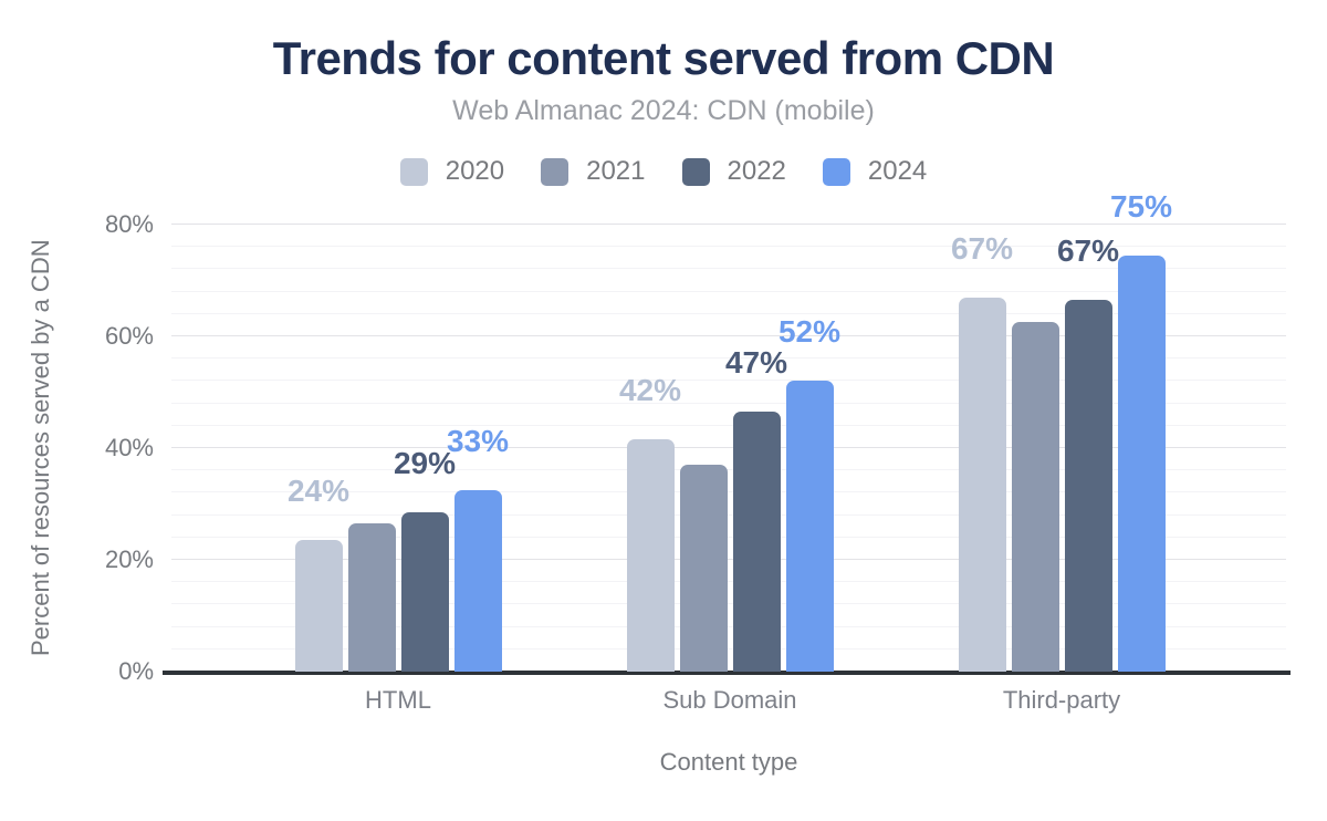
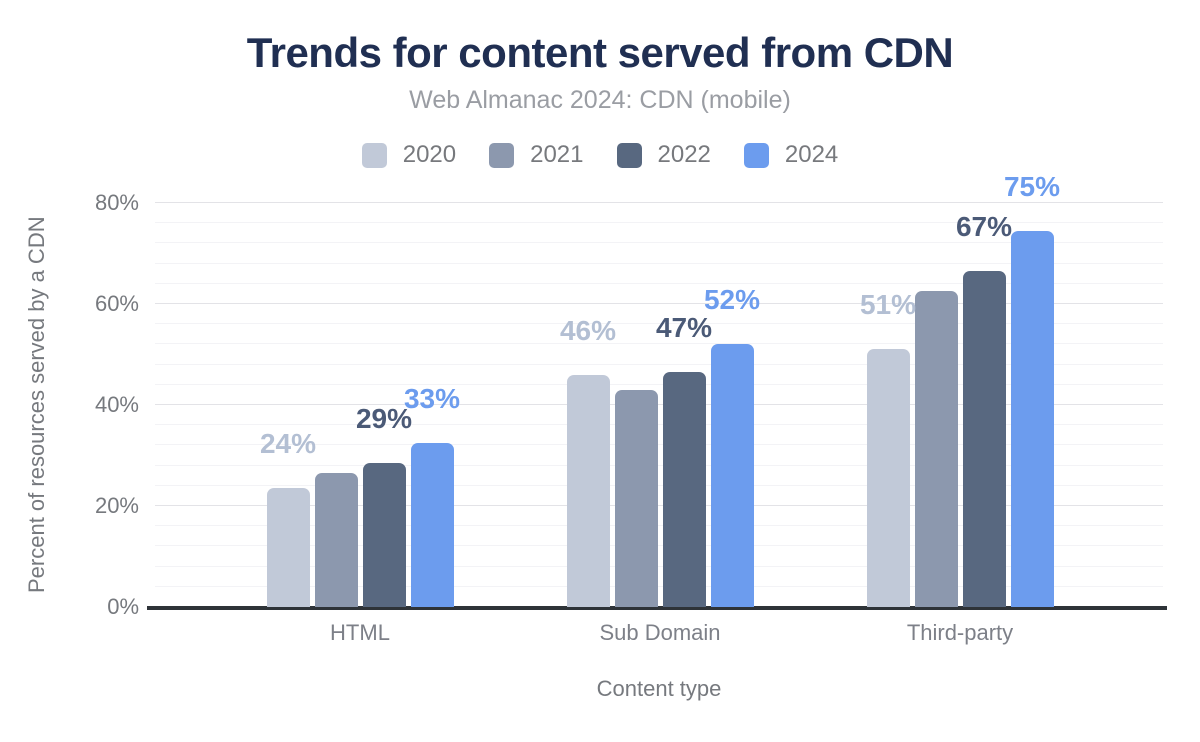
2020/Sub Domain: 42% -> 46%
2021/Sub Domain: 37% -> 43%
2020/Third-party: 67% -> 51%
